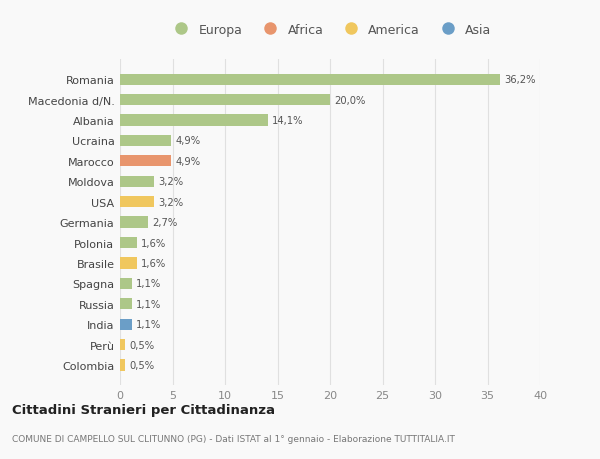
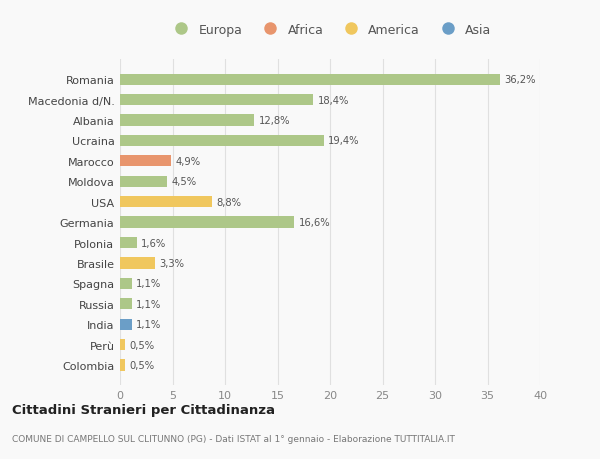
Macedonia d/N.: 20,0% -> 18,4%
Albania: 14,1% -> 12,8%
Ucraina: 4,9% -> 19,4%
Moldova: 3,2% -> 4,5%
USA: 3,2% -> 8,8%
Germania: 2,7% -> 16,6%
Brasile: 1,6% -> 3,3%
